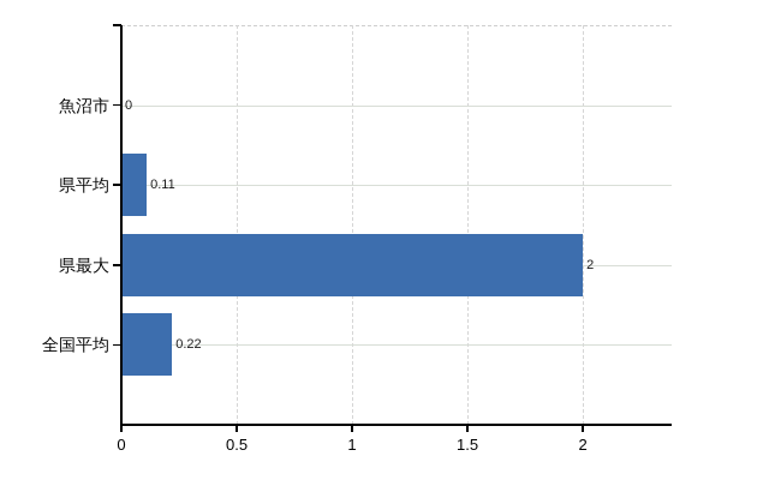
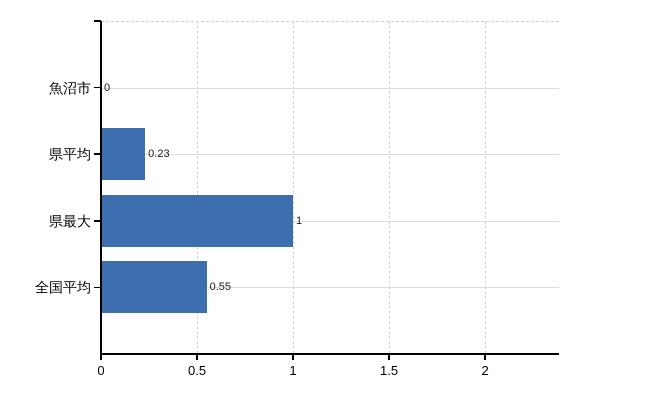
県平均: 0.11 -> 0.23
県最大: 2 -> 1
全国平均: 0.22 -> 0.55
